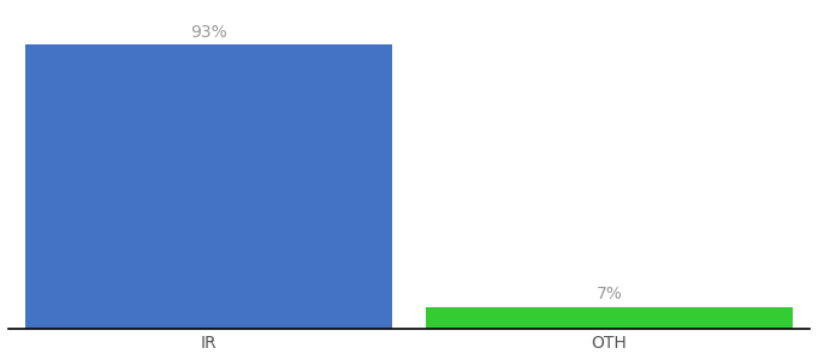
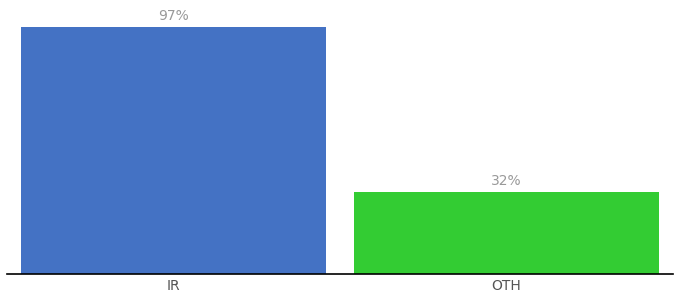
IR: 93% -> 97%
OTH: 7% -> 32%
